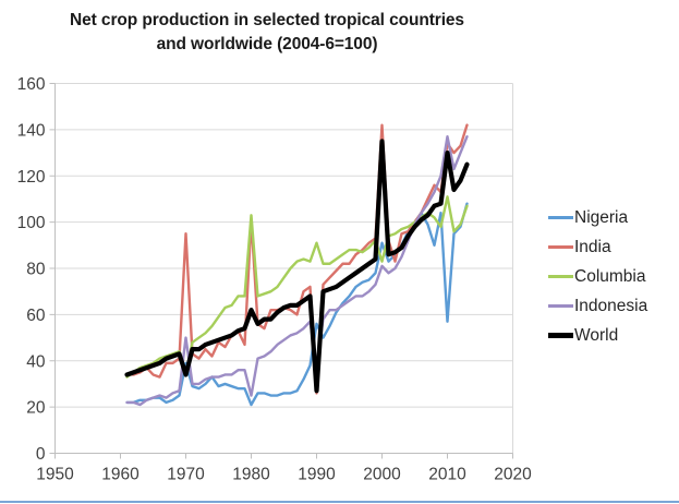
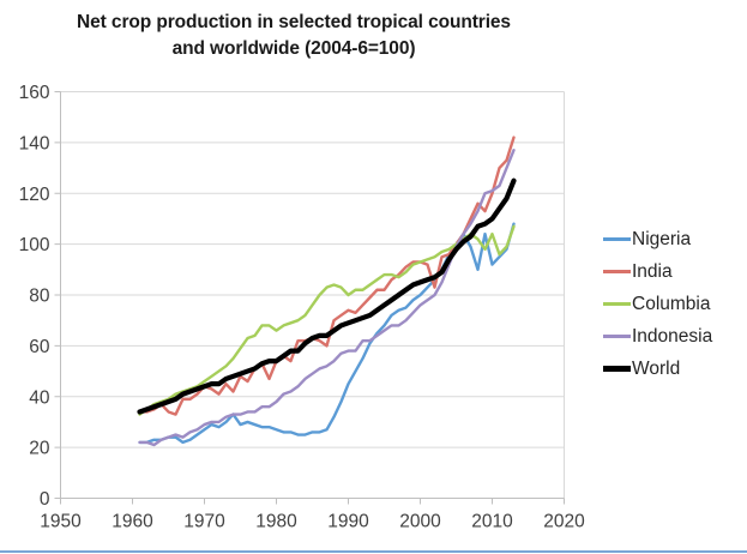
Nigeria/1970: 39 -> 27
India/1970: 95 -> 44
Columbia/1970: 34 -> 46
Indonesia/1970: 50 -> 29
World/1970: 34 -> 44
Nigeria/1980: 21 -> 27
India/1980: 101 -> 54
Columbia/1980: 103 -> 66
Indonesia/1980: 25 -> 38
World/1980: 62 -> 54
Nigeria/1990: 56 -> 45
India/1990: 26 -> 74
Columbia/1990: 91 -> 80
Indonesia/1990: 38 -> 58
World/1990: 27 -> 69
Nigeria/2000: 91 -> 80
India/2000: 142 -> 93
Columbia/2000: 83 -> 93
Indonesia/2000: 81 -> 76
World/2000: 135 -> 85
Nigeria/2010: 57 -> 92
India/2010: 134 -> 120
Columbia/2010: 111 -> 104
Indonesia/2010: 137 -> 121
World/2010: 130 -> 110
